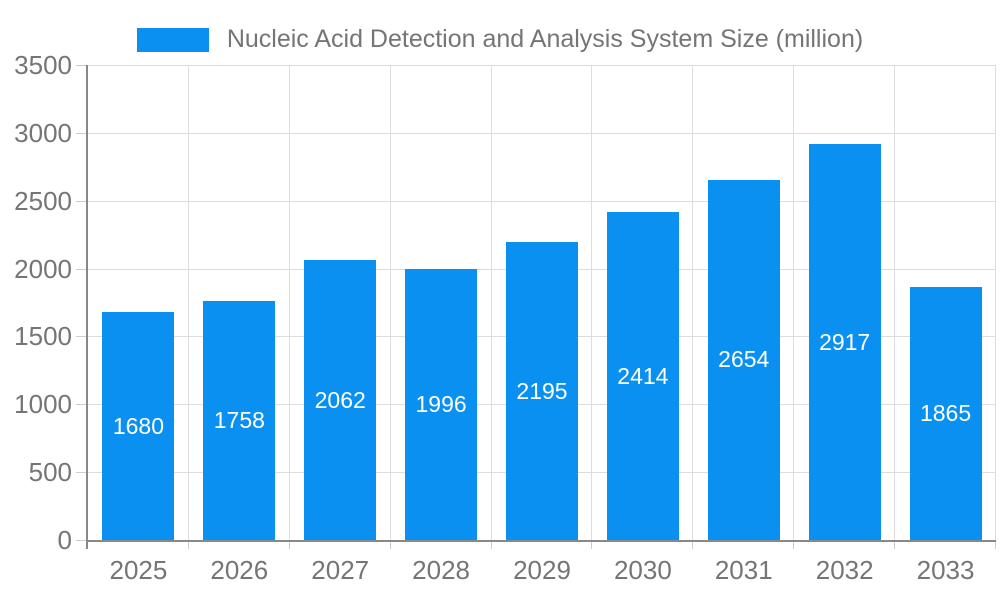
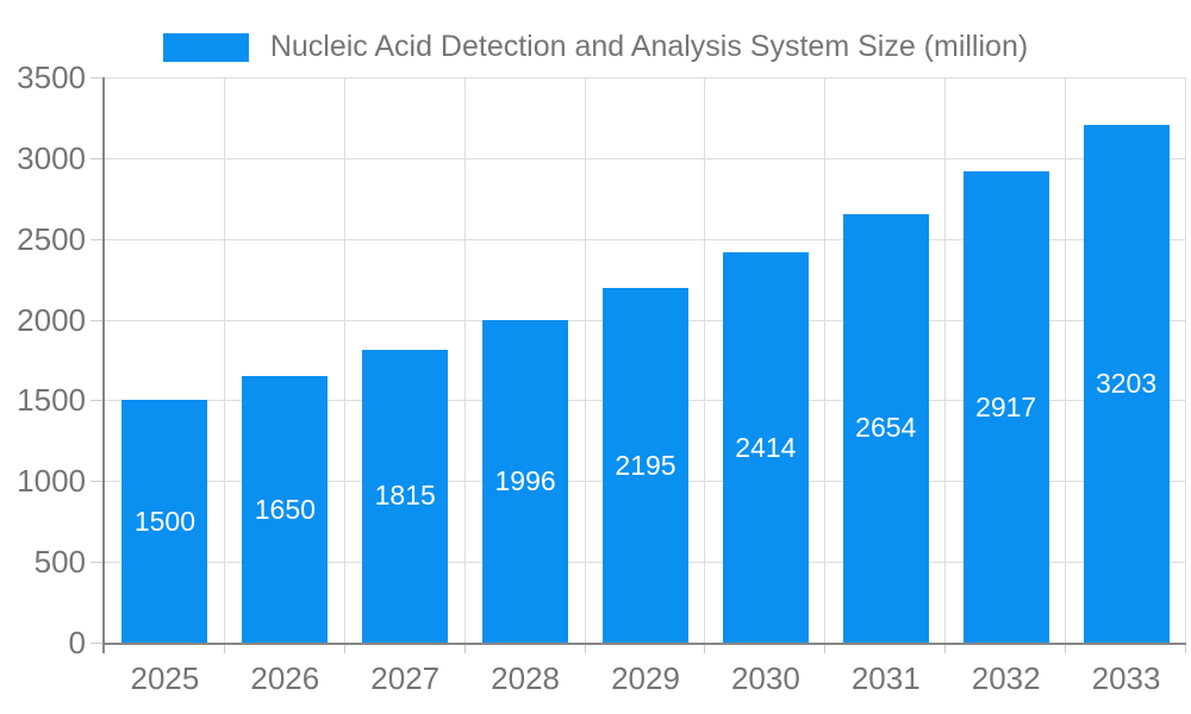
2025: 1680 -> 1500
2026: 1758 -> 1650
2027: 2062 -> 1815
2033: 1865 -> 3203
